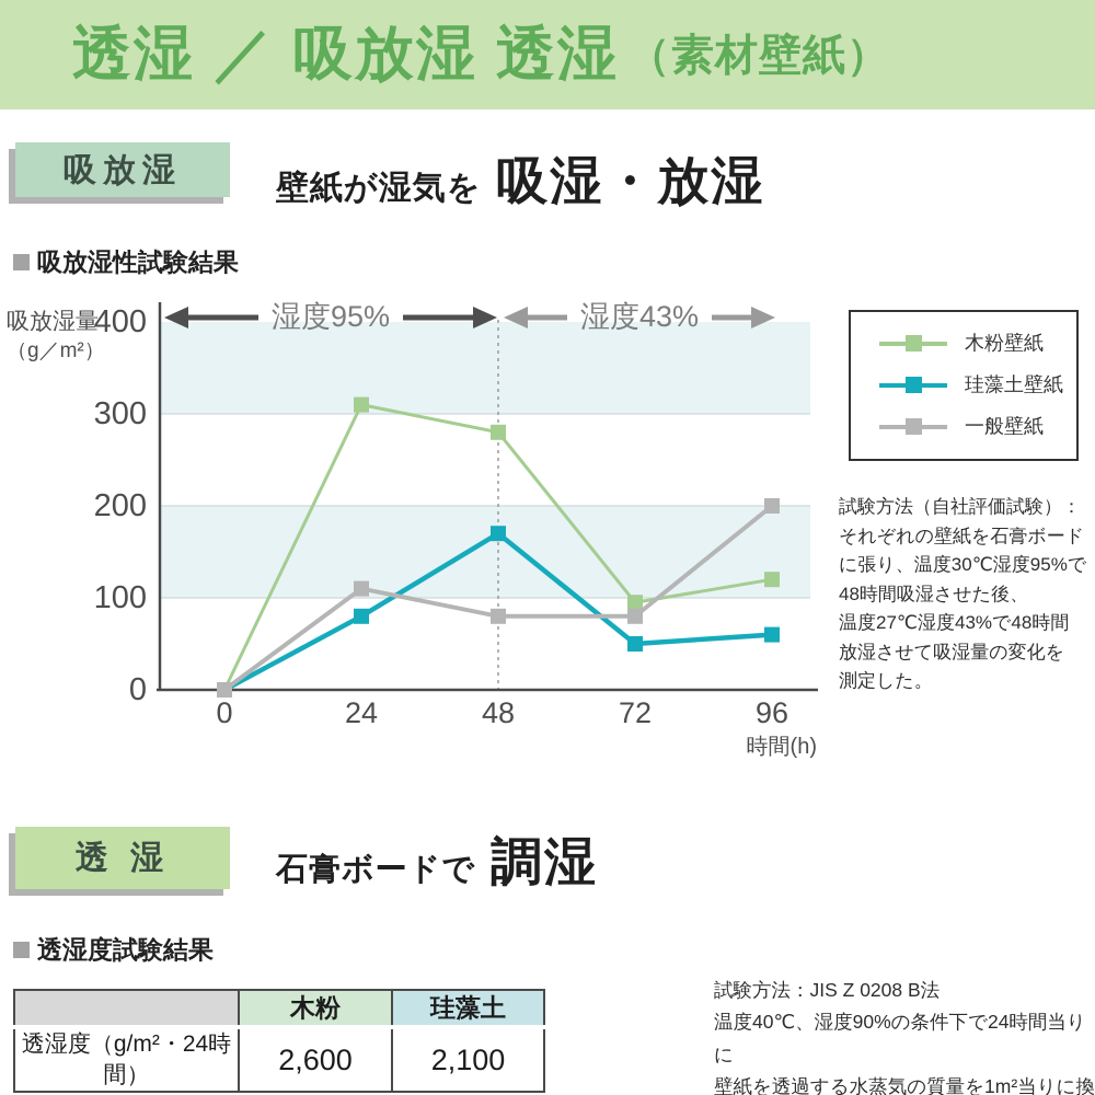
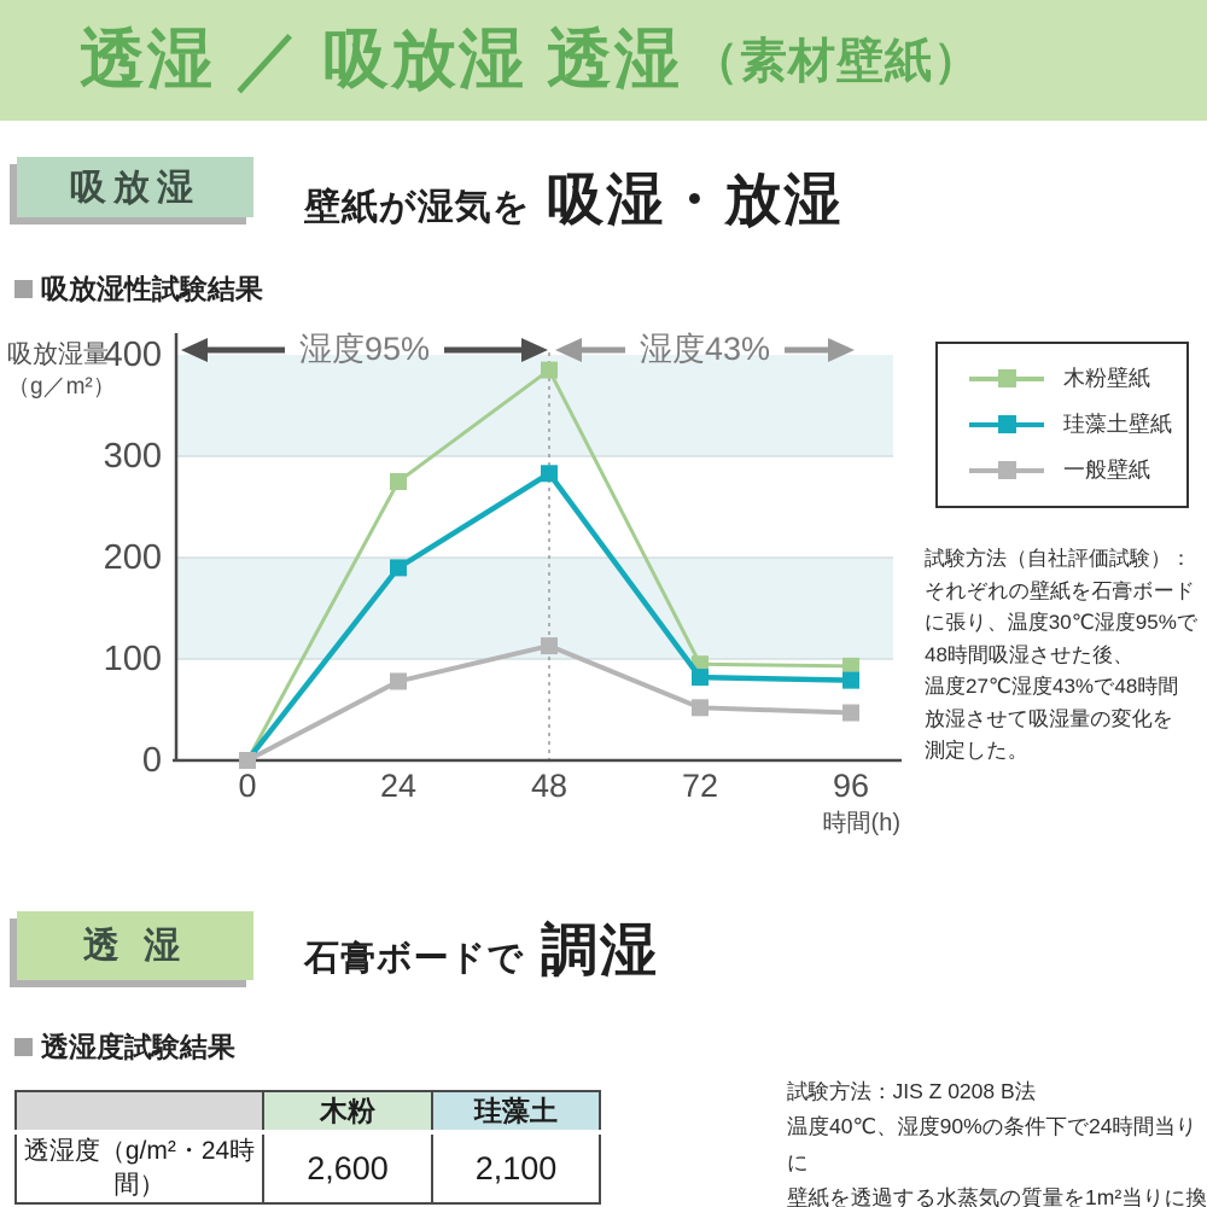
木粉壁紙/24: 310 -> 280
珪藻土壁紙/24: 80 -> 190
一般壁紙/24: 110 -> 80
木粉壁紙/48: 280 -> 380
珪藻土壁紙/48: 170 -> 280
一般壁紙/48: 80 -> 110
珪藻土壁紙/72: 50 -> 80
一般壁紙/72: 80 -> 50
木粉壁紙/96: 120 -> 90
珪藻土壁紙/96: 60 -> 80
一般壁紙/96: 200 -> 50
